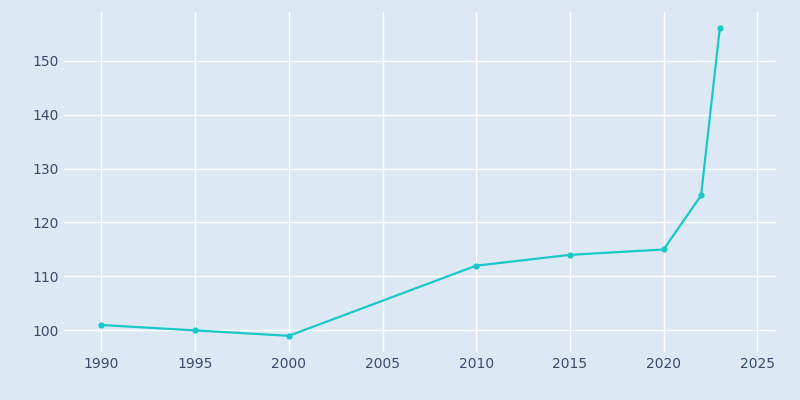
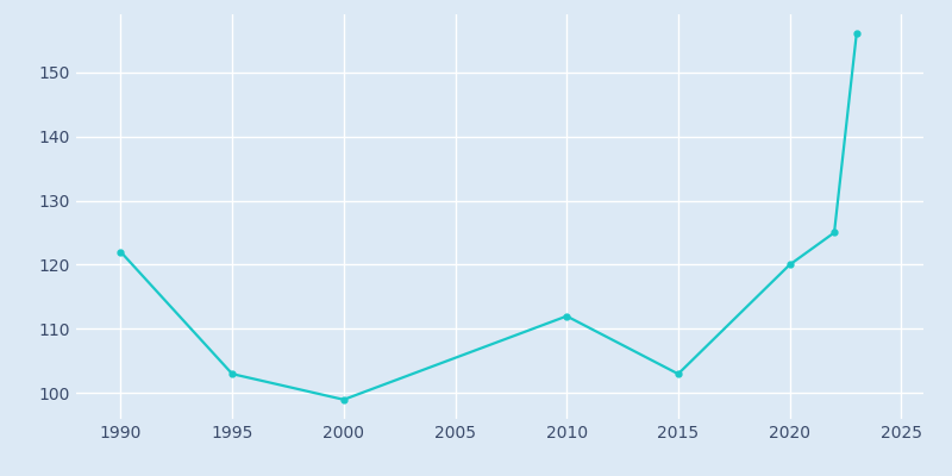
1990: 101 -> 122
1995: 100 -> 103
2015: 114 -> 103
2020: 115 -> 120
